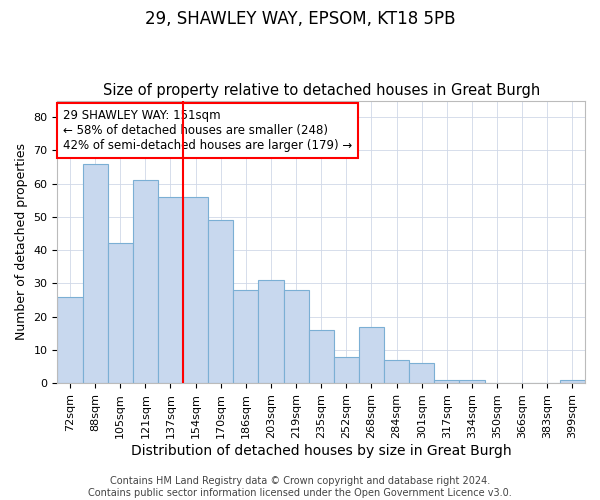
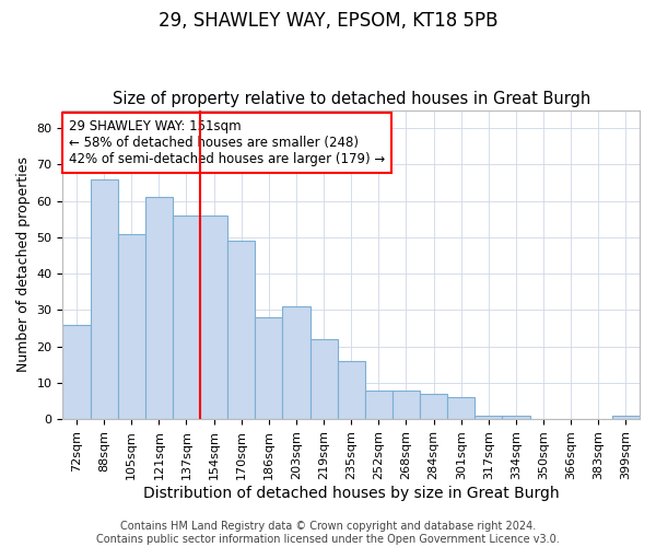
105sqm: 42 -> 51
219sqm: 28 -> 22
268sqm: 17 -> 8
